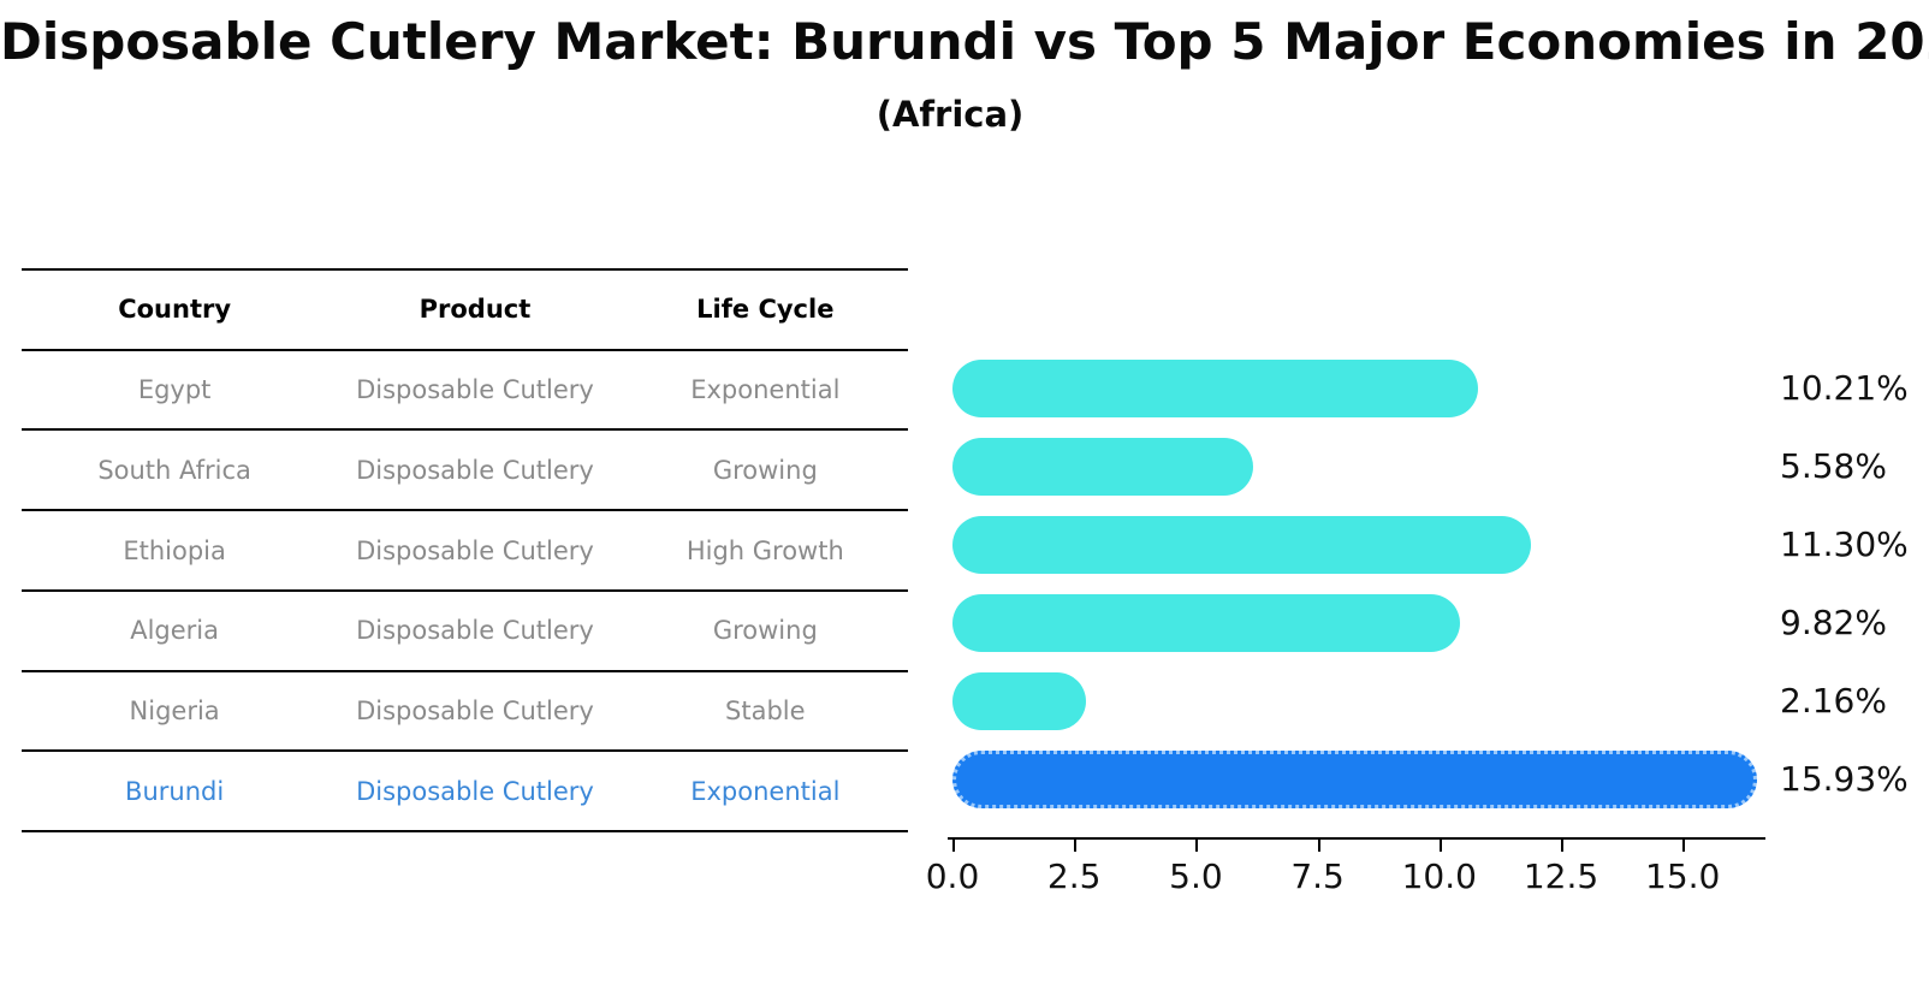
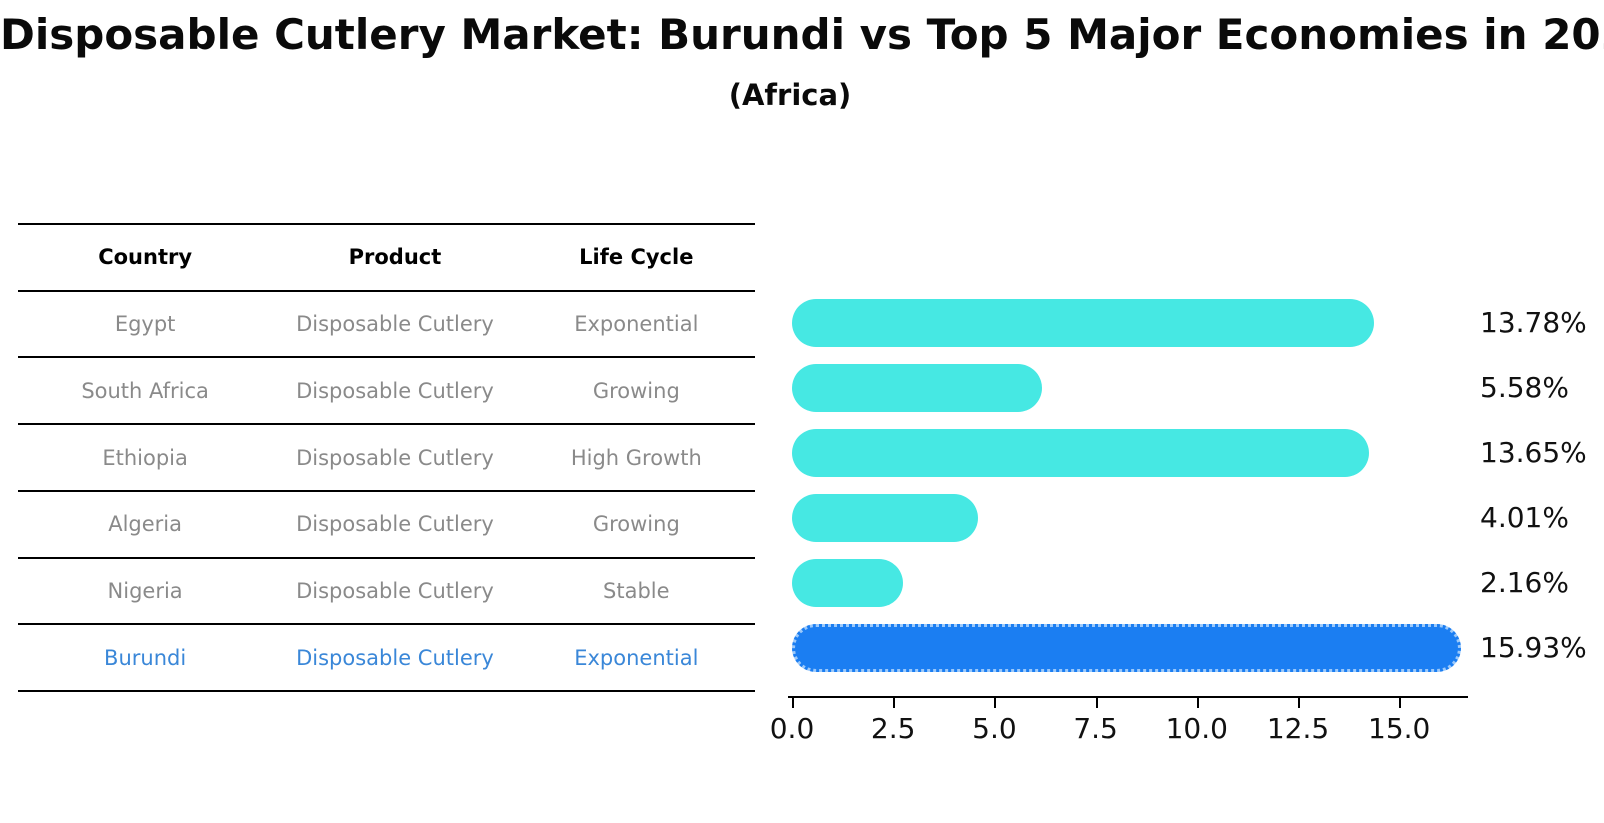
Egypt: 10.21% -> 13.78%
Ethiopia: 11.30% -> 13.65%
Algeria: 9.82% -> 4.01%
